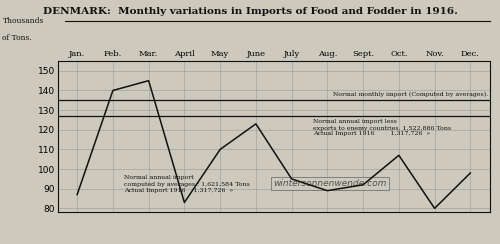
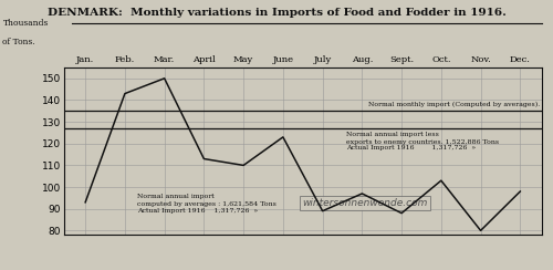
Jan.: 87 -> 93
Feb.: 140 -> 143
Mar.: 145 -> 150
April: 83 -> 113
July: 95 -> 89
Aug.: 89 -> 97
Sept.: 92 -> 88
Oct.: 107 -> 103
